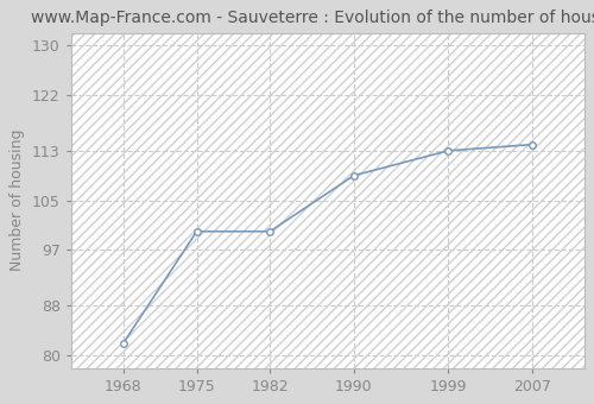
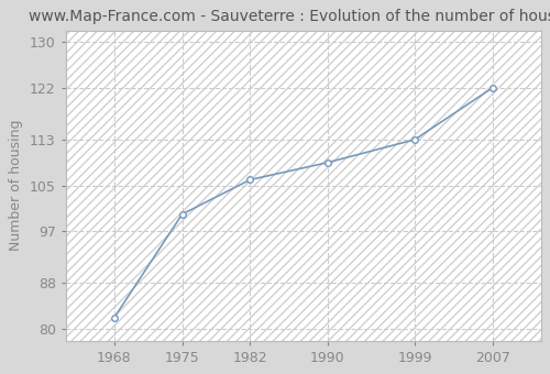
1982: 100 -> 106
2007: 114 -> 122
